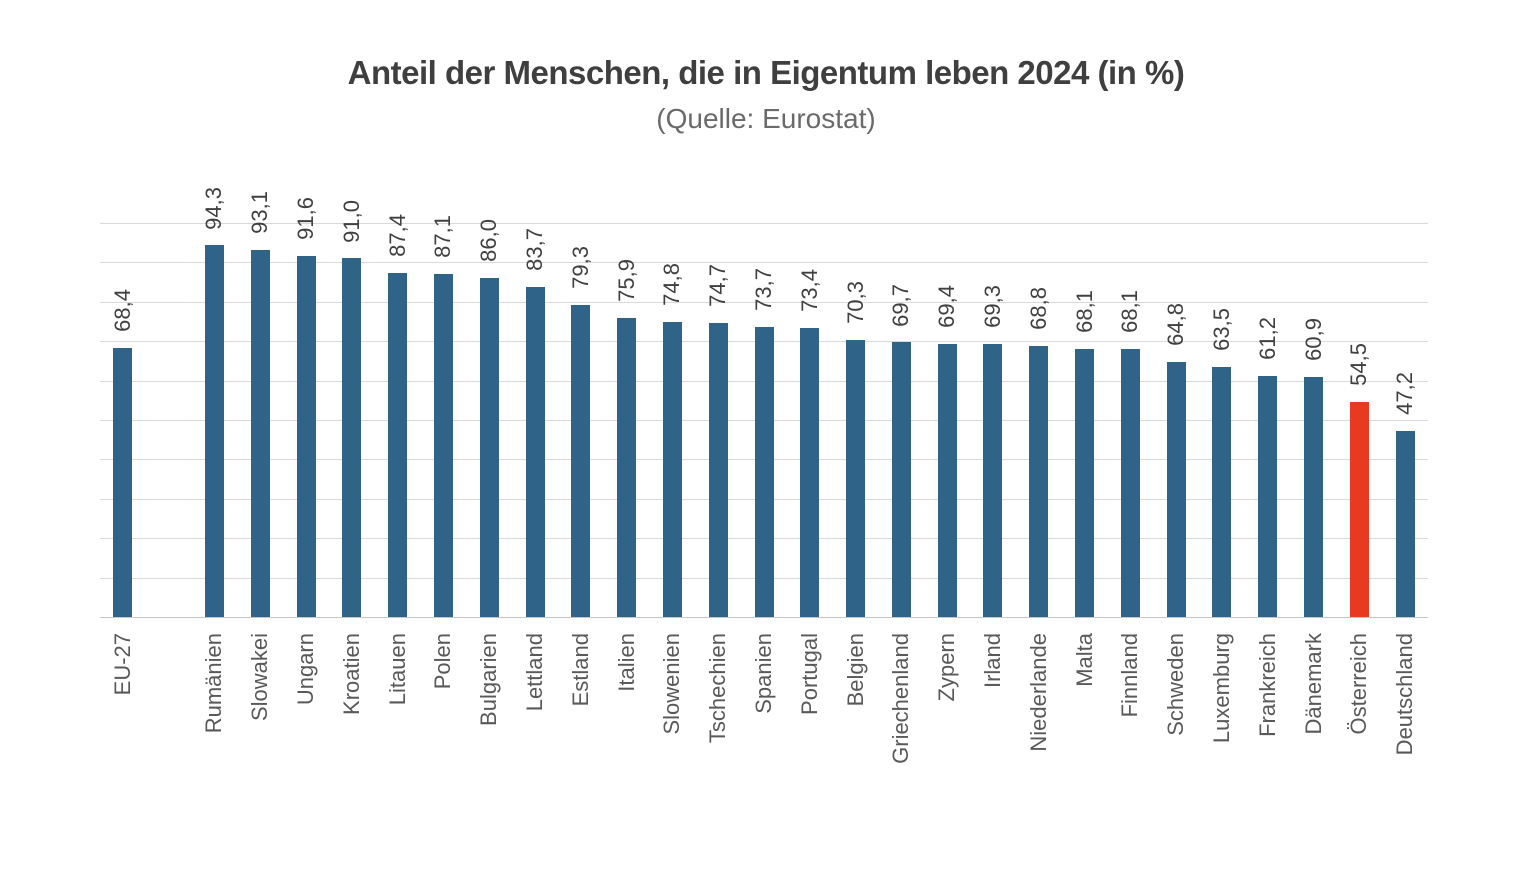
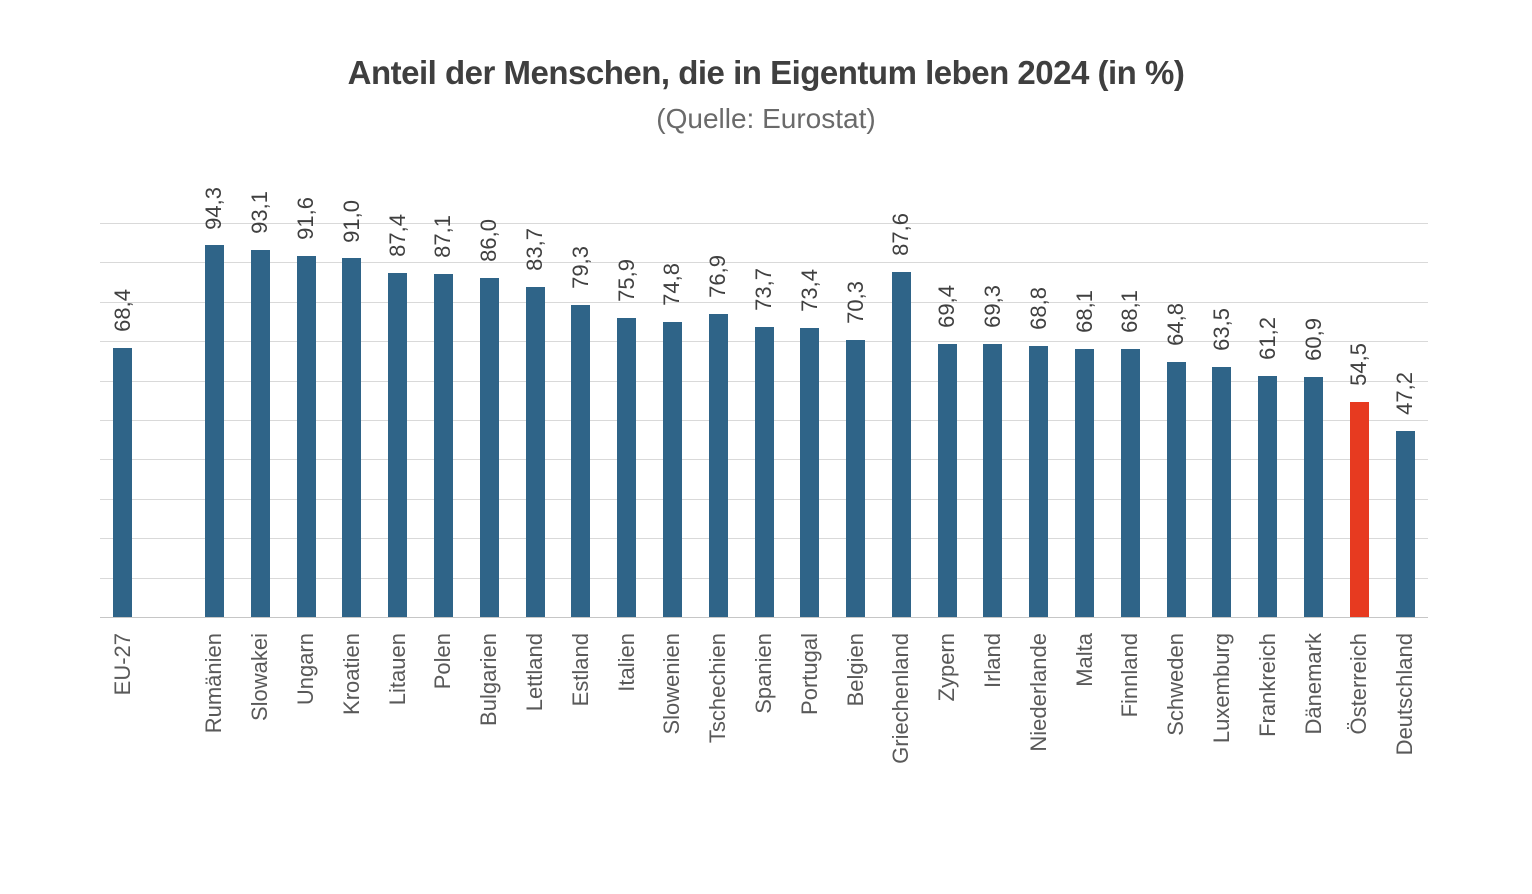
Tschechien: 74,7 -> 76,9
Griechenland: 69,7 -> 87,6
